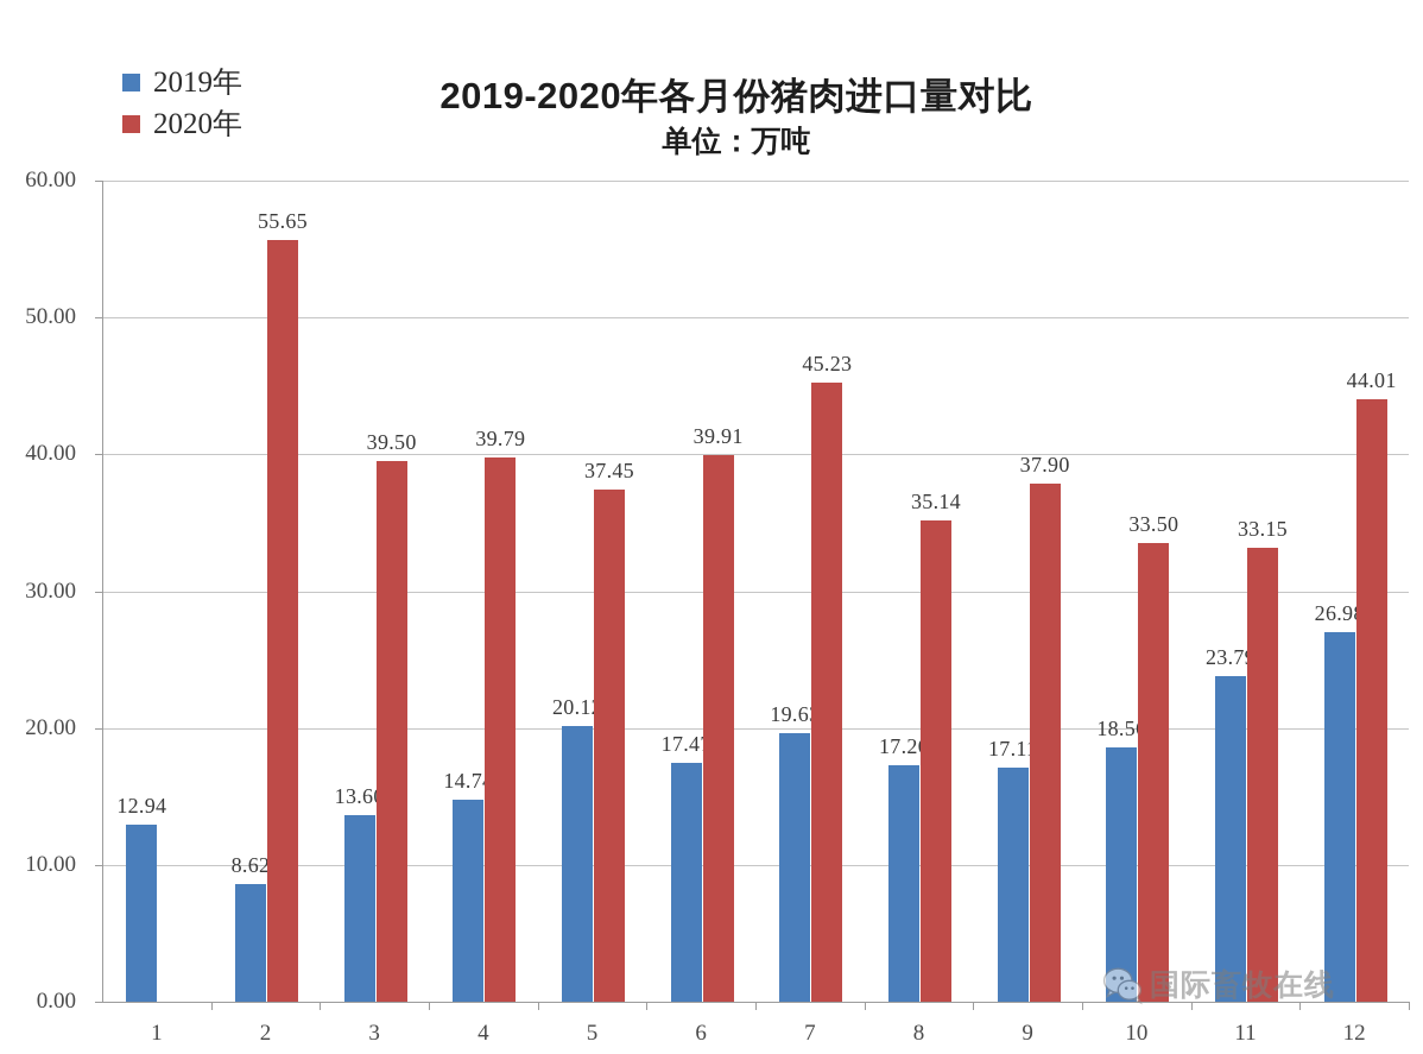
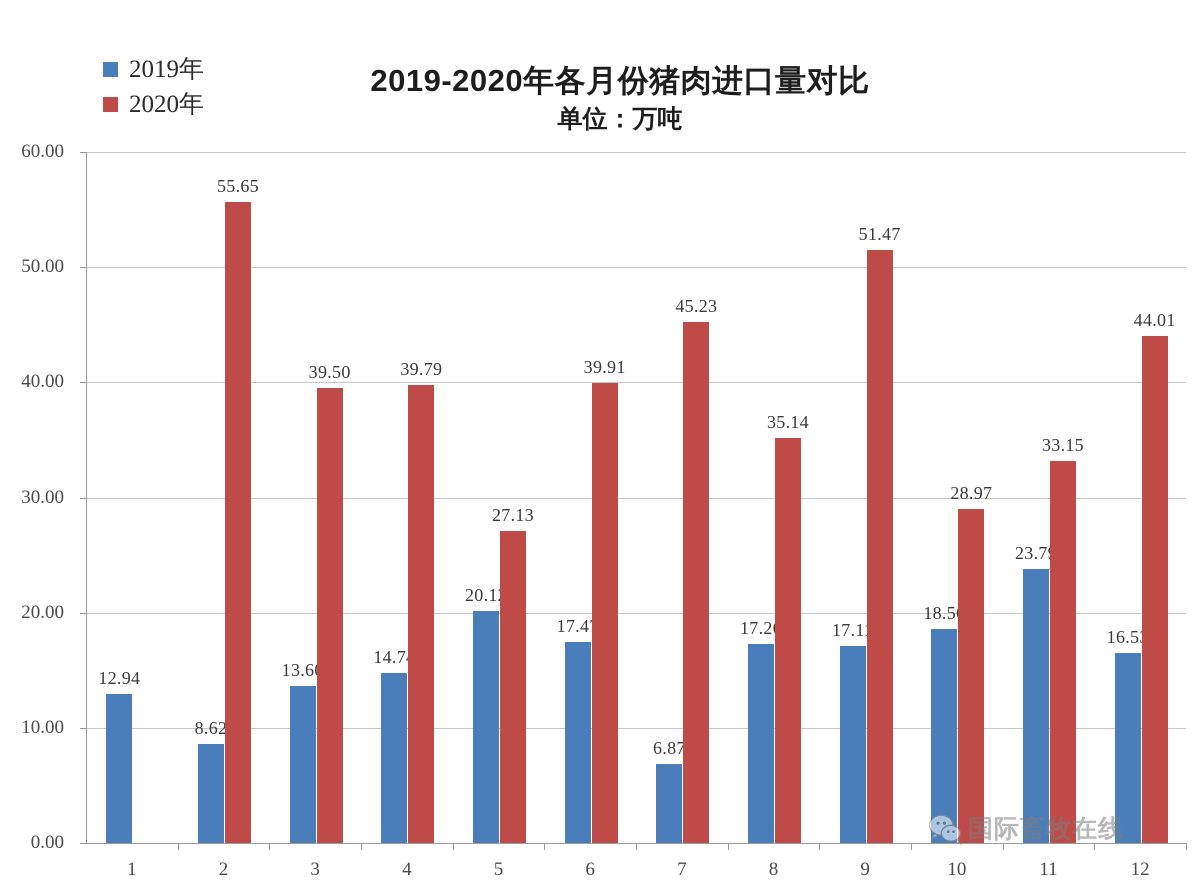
2020年/5: 37.45 -> 27.13
2019年/7: 19.63 -> 6.87
2020年/9: 37.90 -> 51.47
2020年/10: 33.50 -> 28.97
2019年/12: 26.98 -> 16.53
